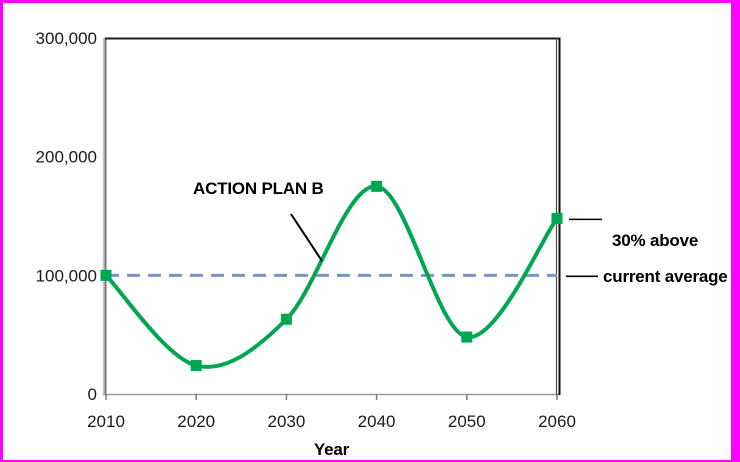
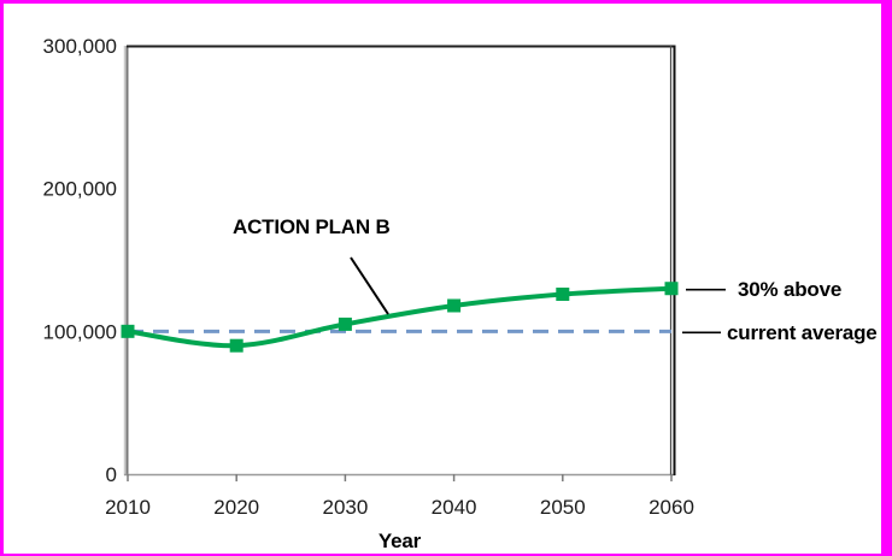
2020: 24000 -> 90000
2030: 63000 -> 105000
2040: 175000 -> 118000
2050: 48000 -> 126000
2060: 148000 -> 130000
